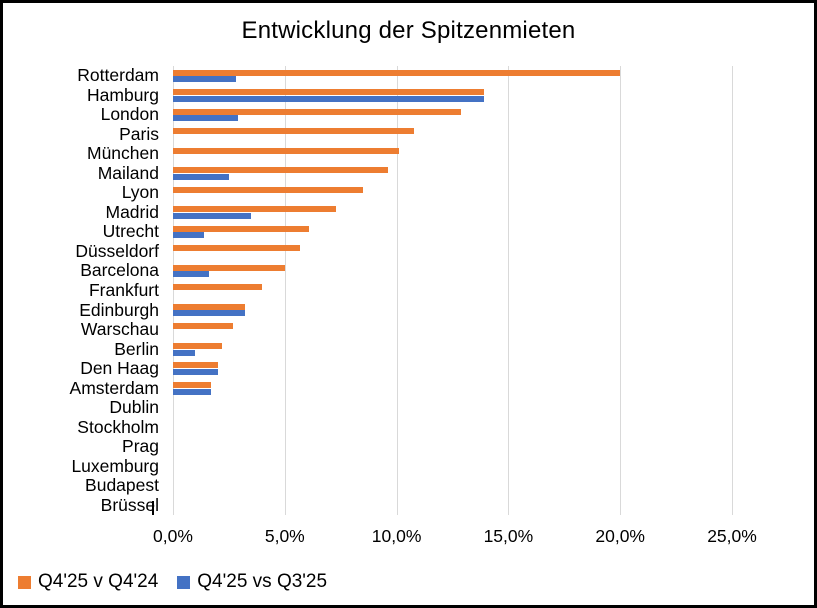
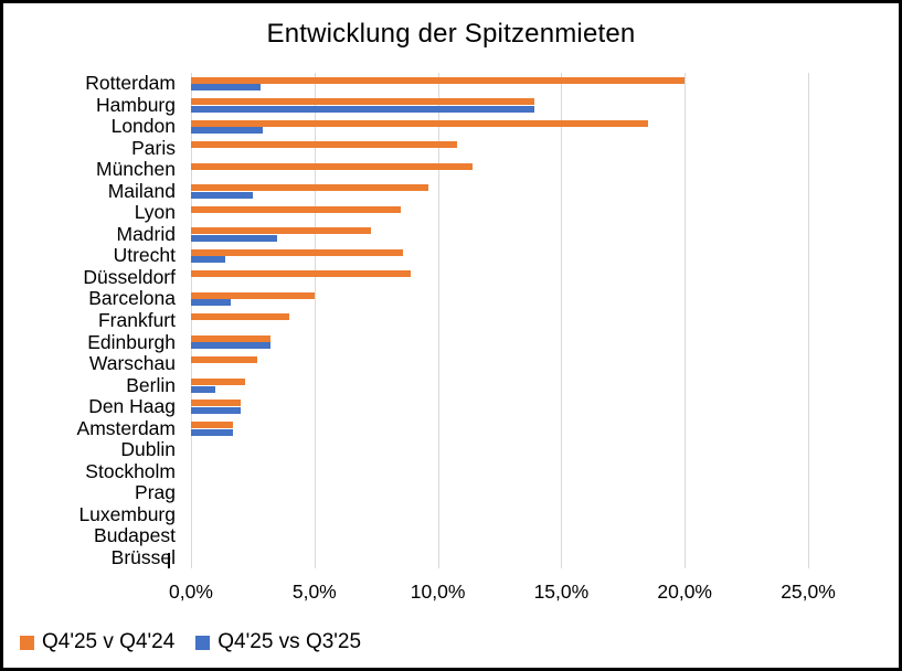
Q4'25 v Q4'24/London: 12,9% -> 18,5%
Q4'25 v Q4'24/München: 10,1% -> 11,4%
Q4'25 v Q4'24/Utrecht: 6,1% -> 8,6%
Q4'25 v Q4'24/Düsseldorf: 5,7% -> 8,9%
